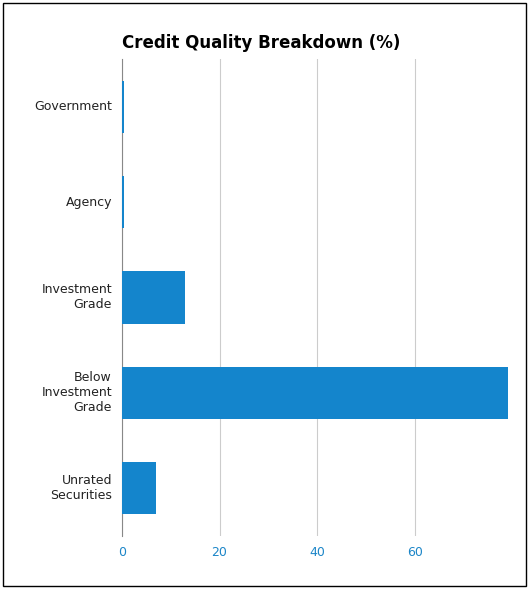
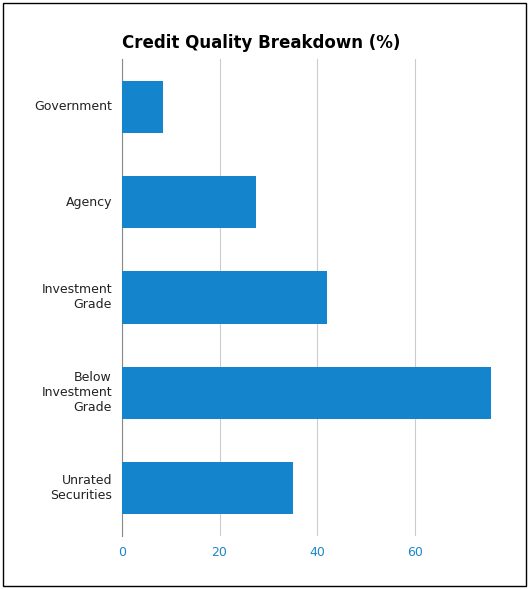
Government: 0.5 -> 8.5
Agency: 0.5 -> 27.5
Investment Grade: 13.0 -> 42.0
Below Investment Grade: 79.0 -> 75.5
Unrated Securities: 7.0 -> 35.0
